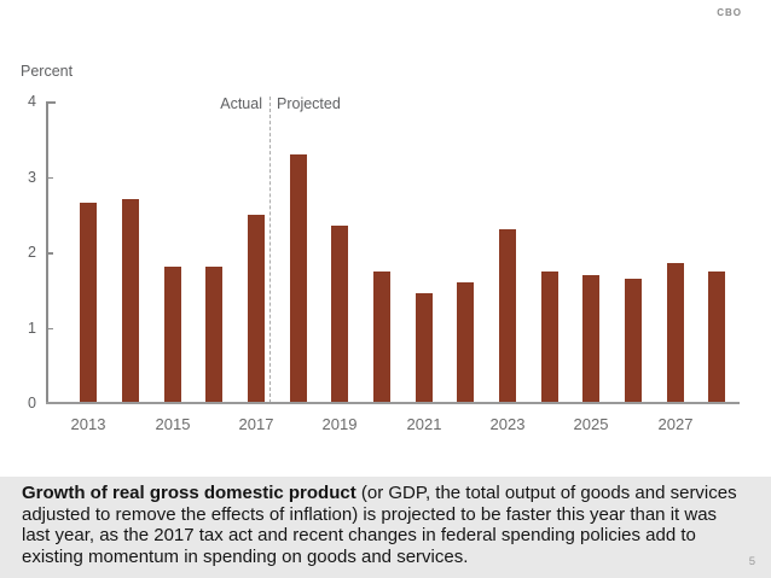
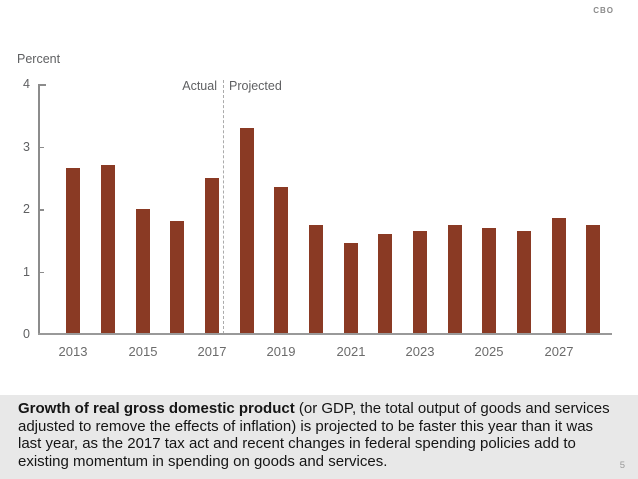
2015: 1.8 -> 2.0
2023: 2.3 -> 1.6
